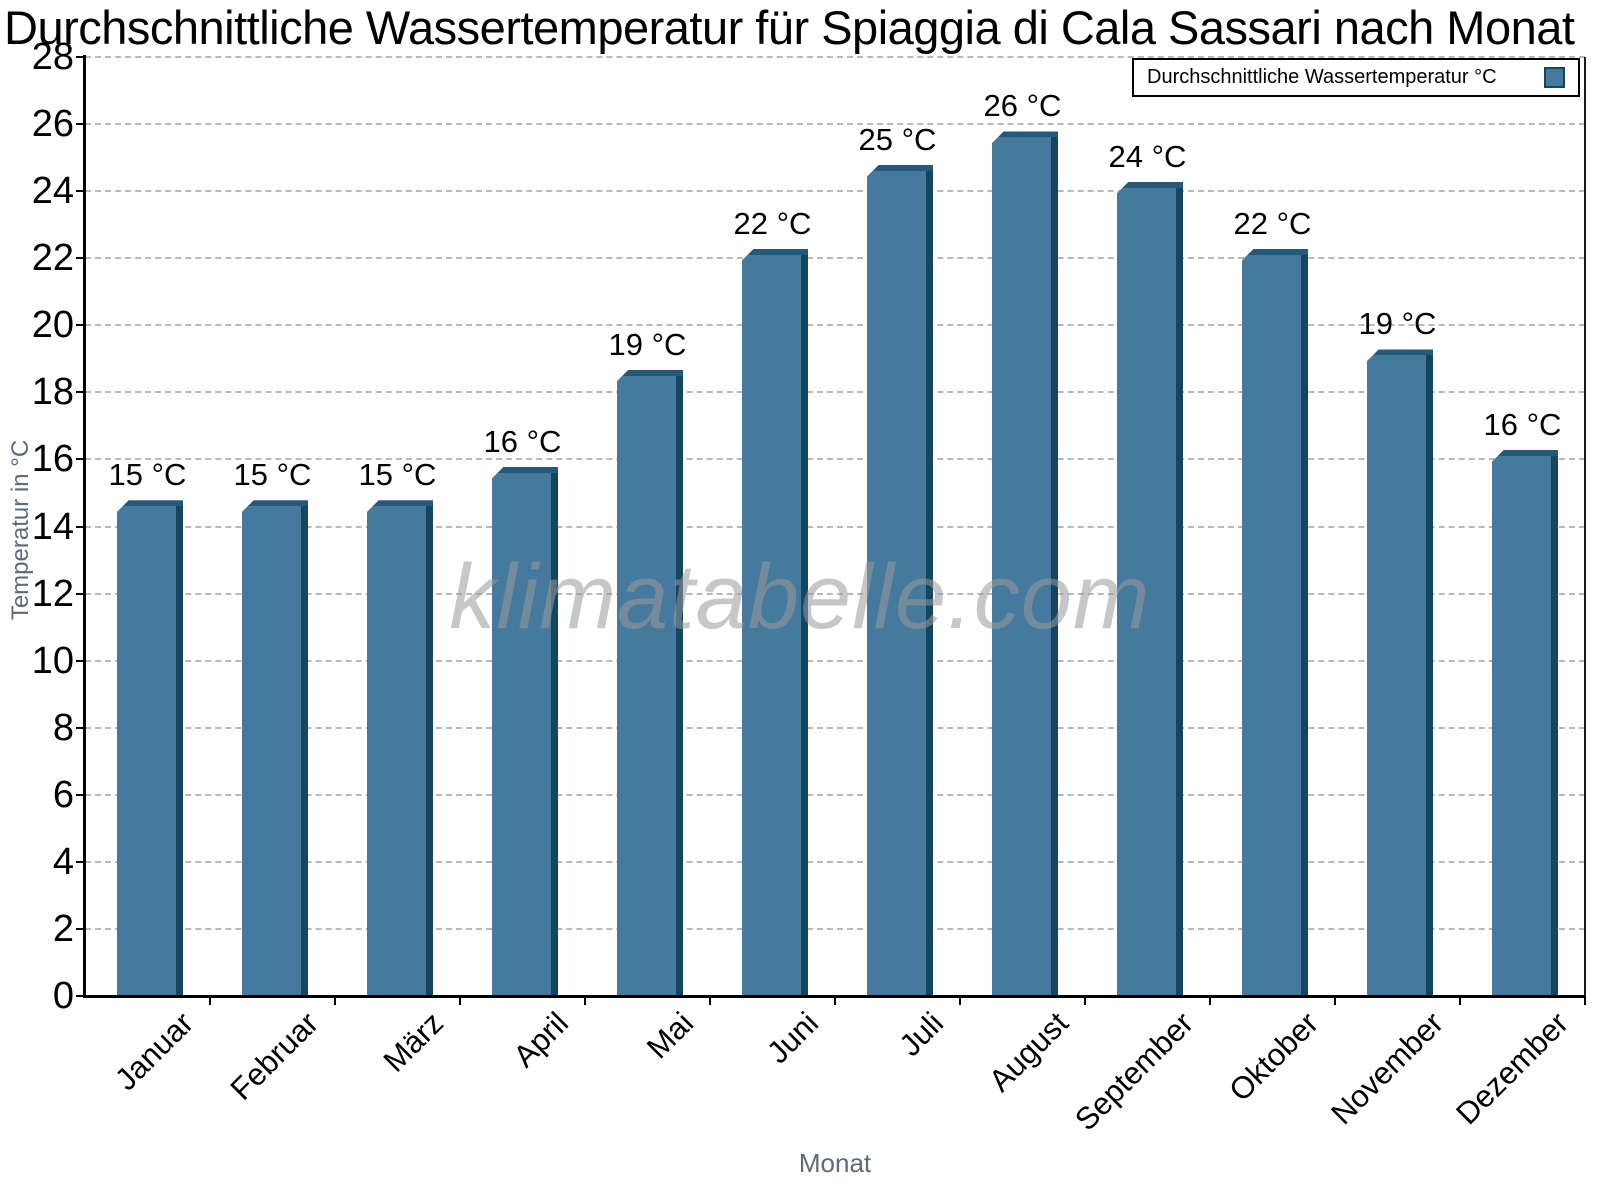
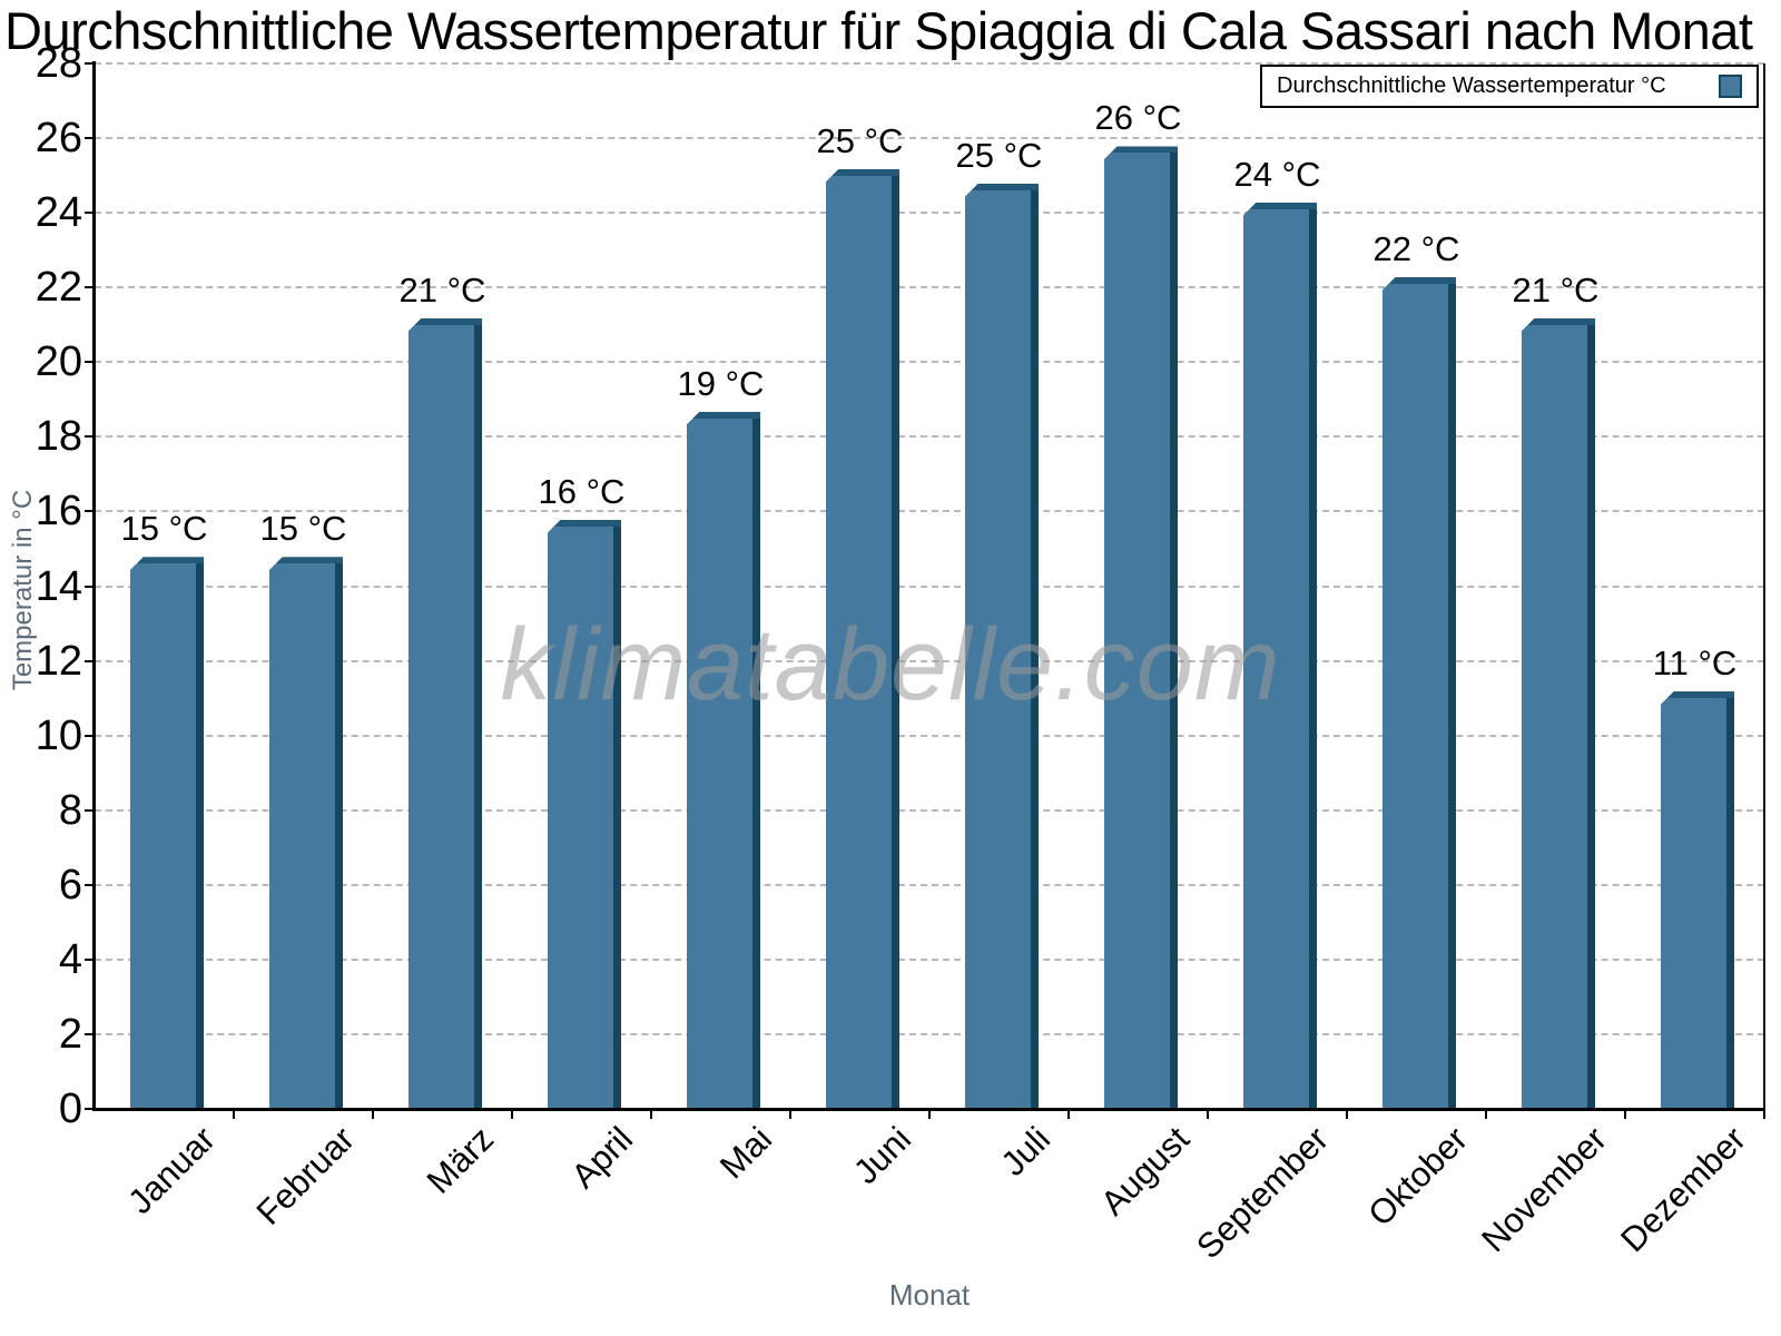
März: 15 -> 21
Juni: 22 -> 25
November: 19 -> 21
Dezember: 16 -> 11
